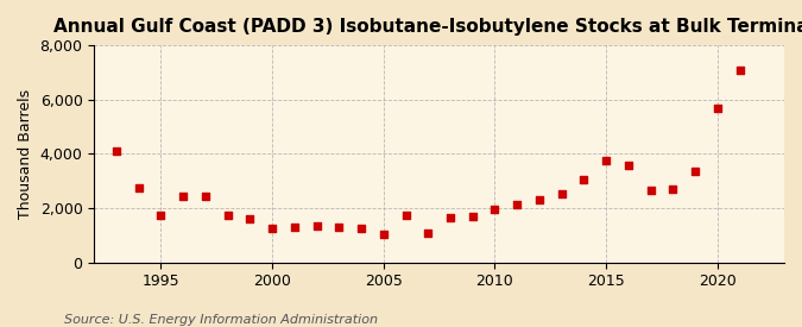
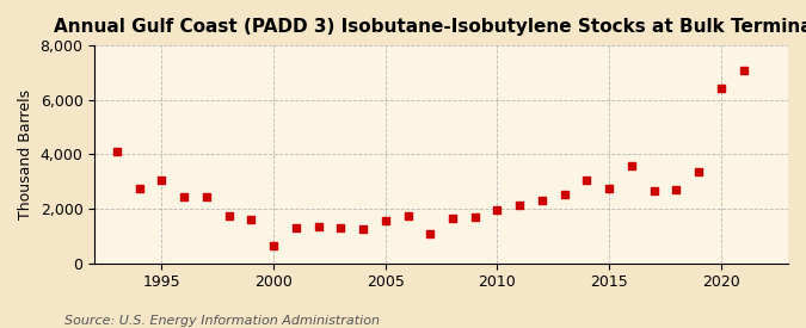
1995: 1,750 -> 3,050
2000: 1,250 -> 650
2005: 1,050 -> 1,550
2015: 3,750 -> 2,750
2020: 5,700 -> 6,450
